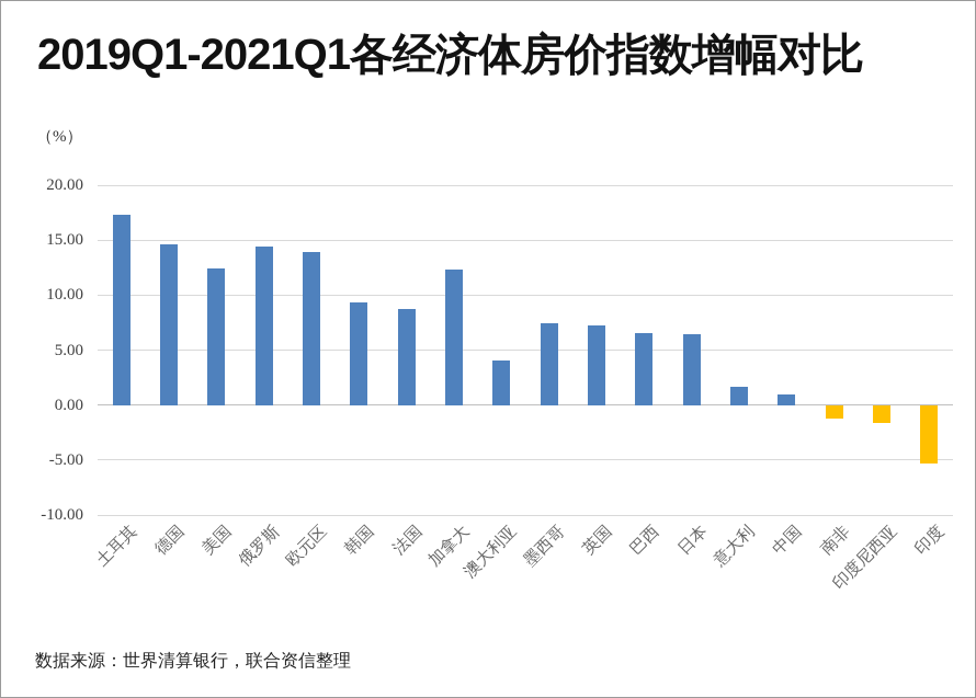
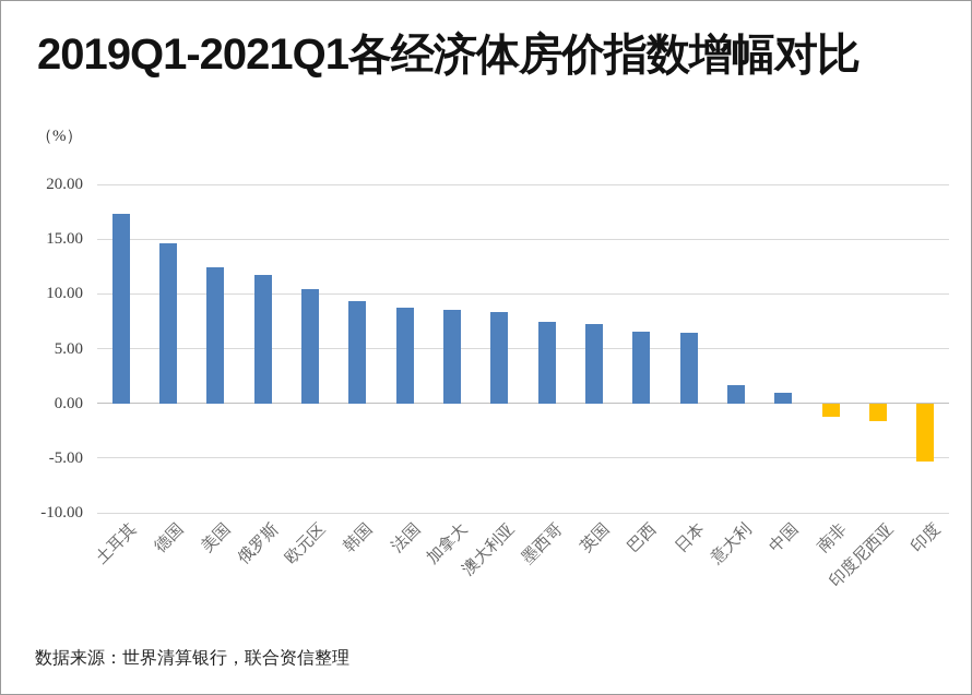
俄罗斯: 14.4 -> 11.7
欧元区: 13.9 -> 10.4
加拿大: 12.3 -> 8.5
澳大利亚: 4.1 -> 8.3
